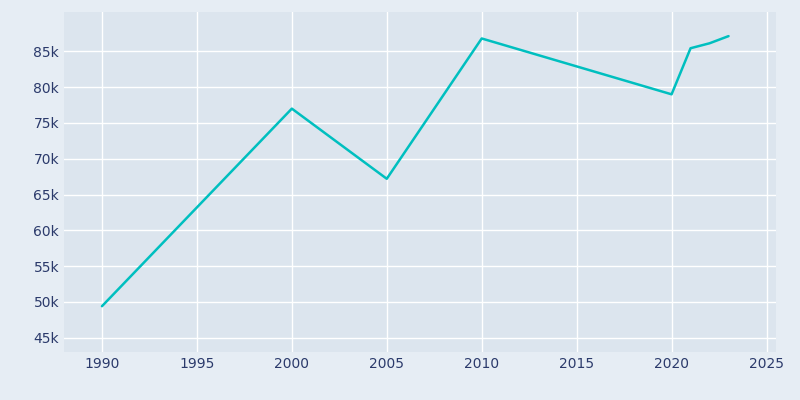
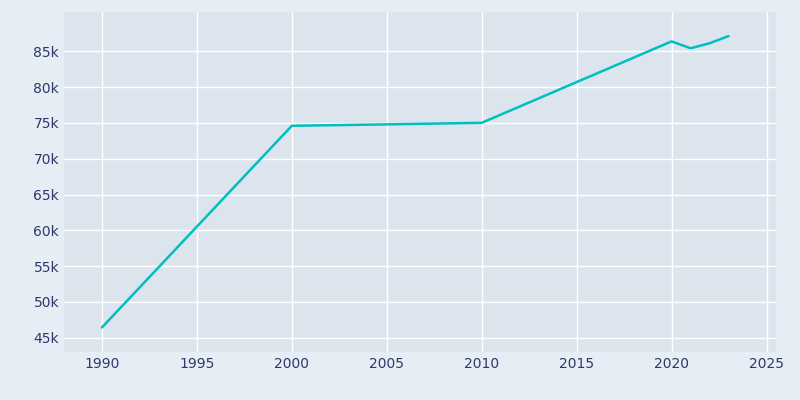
1990: 49.4k -> 46.4k
2000: 77.0k -> 74.6k
2005: 67.2k -> 74.8k
2010: 86.8k -> 75.0k
2020: 79.0k -> 86.4k
